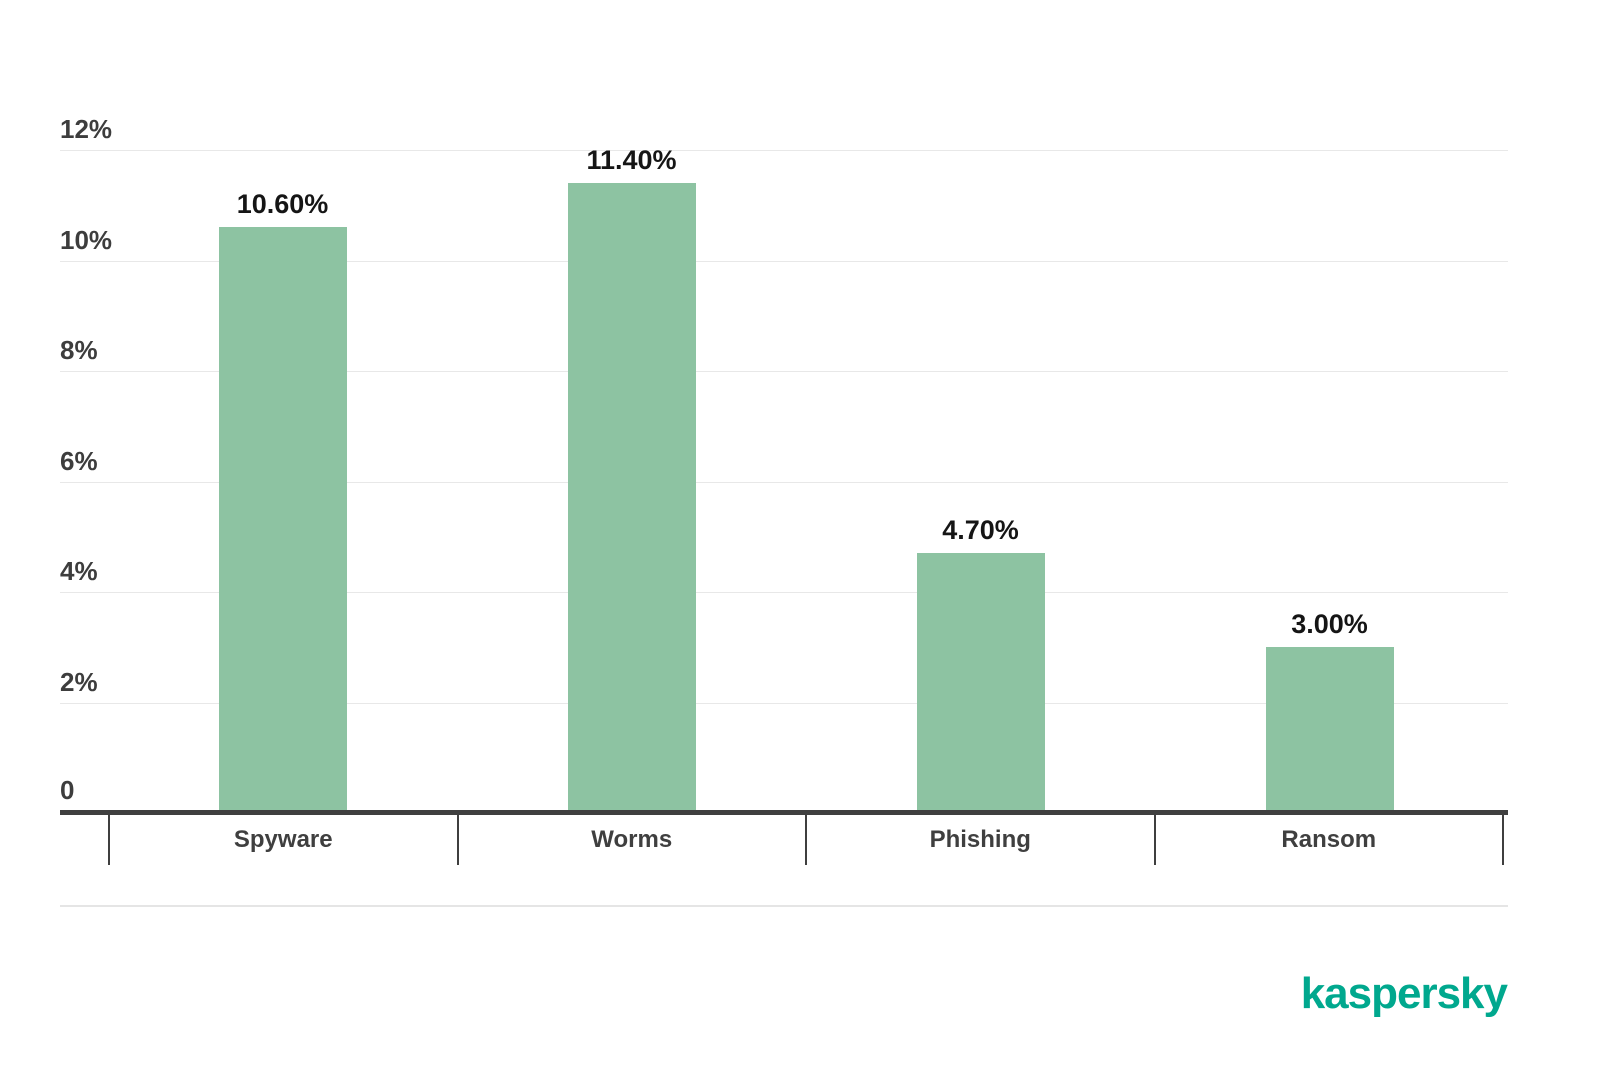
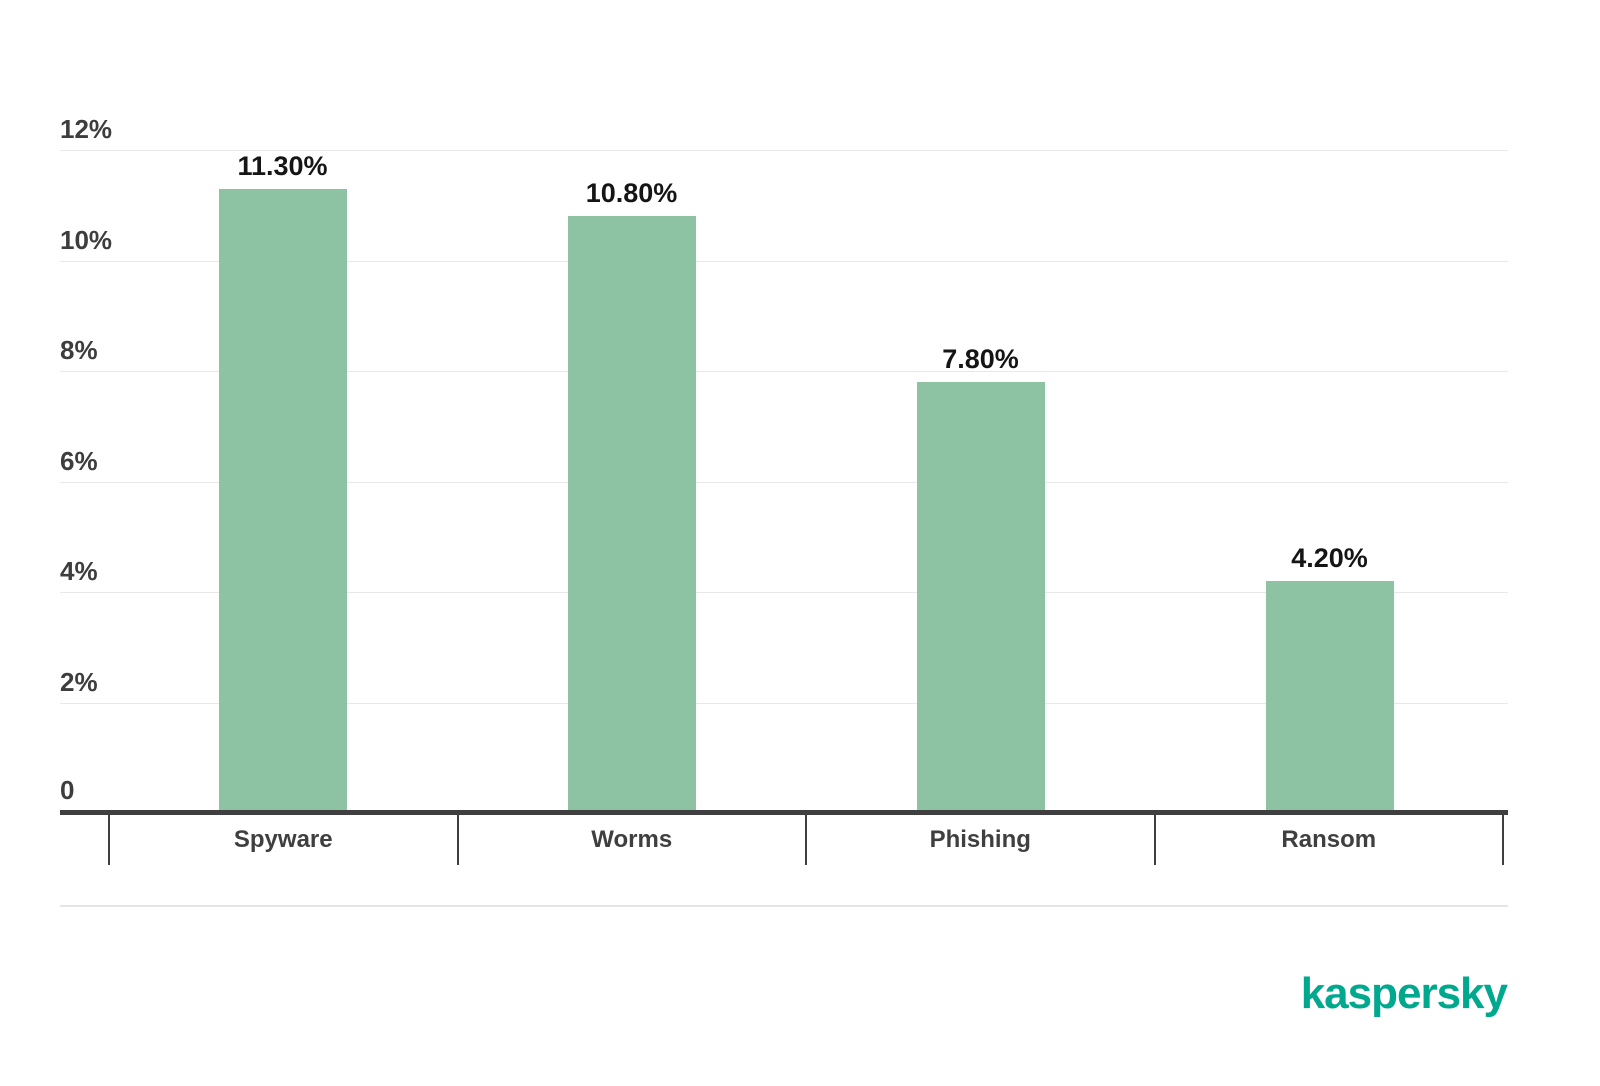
Spyware: 10.60% -> 11.30%
Worms: 11.40% -> 10.80%
Phishing: 4.70% -> 7.80%
Ransom: 3.00% -> 4.20%
